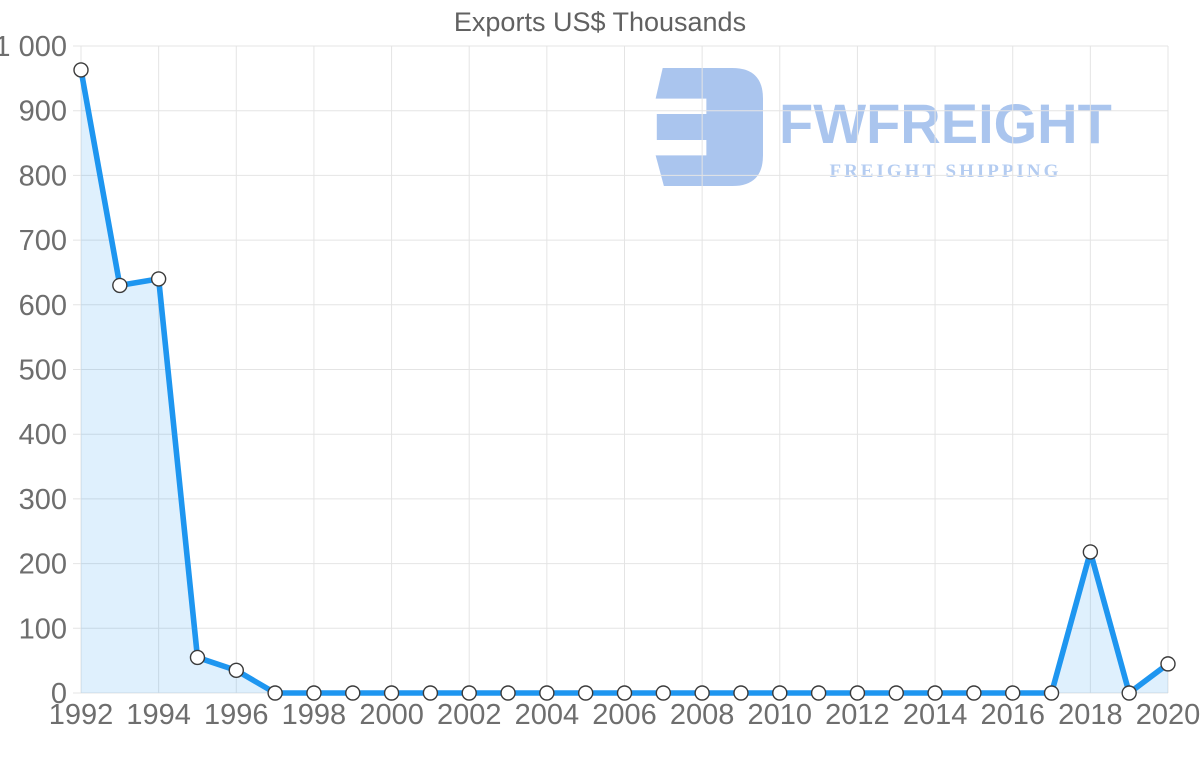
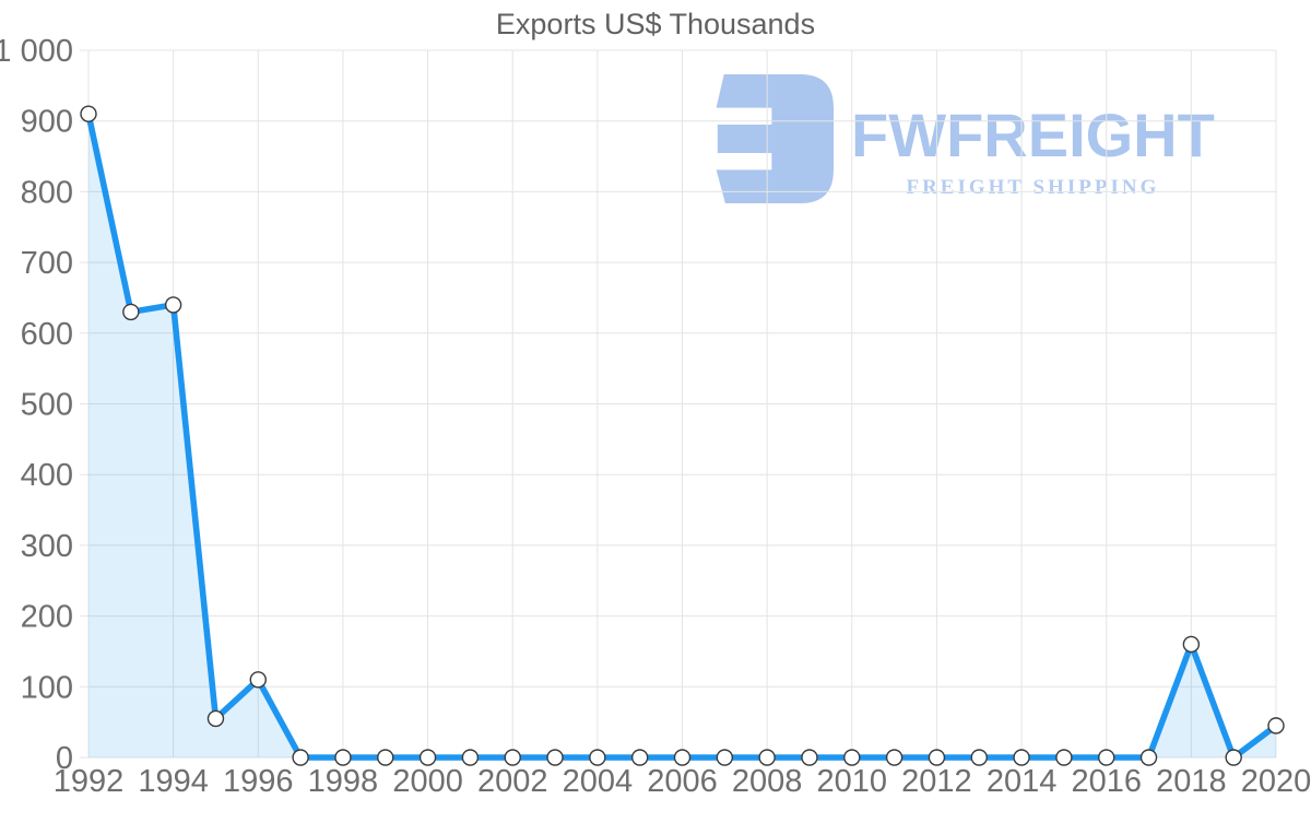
1992: 960 -> 910
1996: 40 -> 110
2018: 220 -> 160
